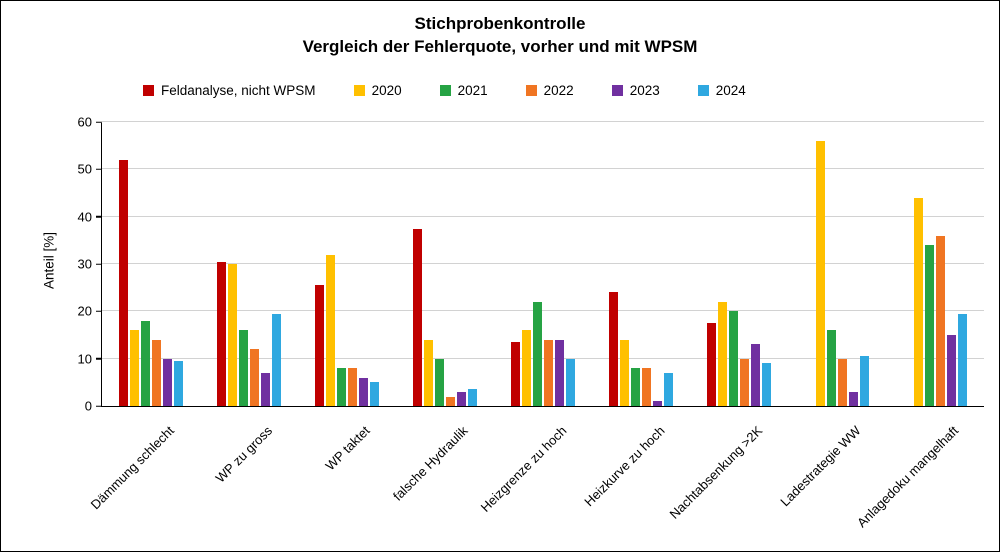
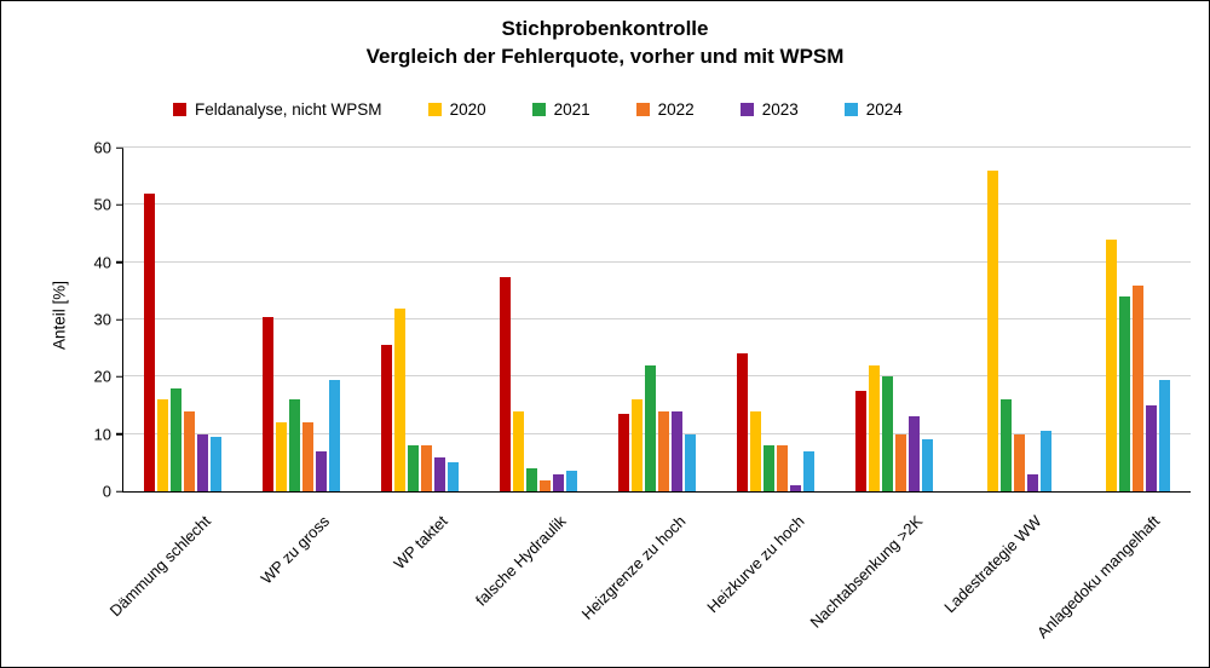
2020/WP zu gross: 30 -> 12
2021/falsche Hydraulik: 10 -> 4
